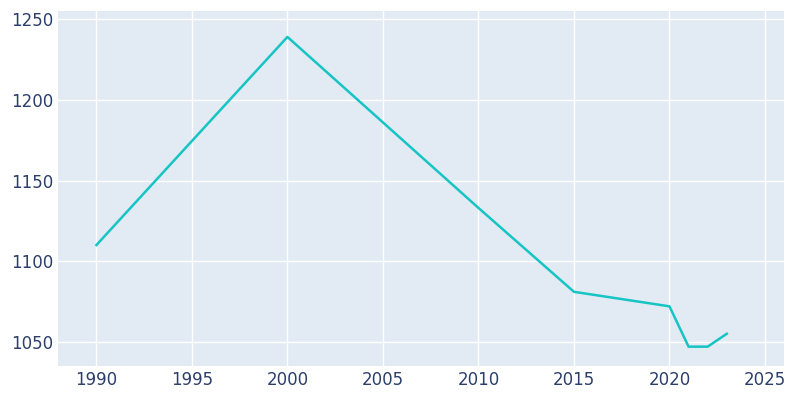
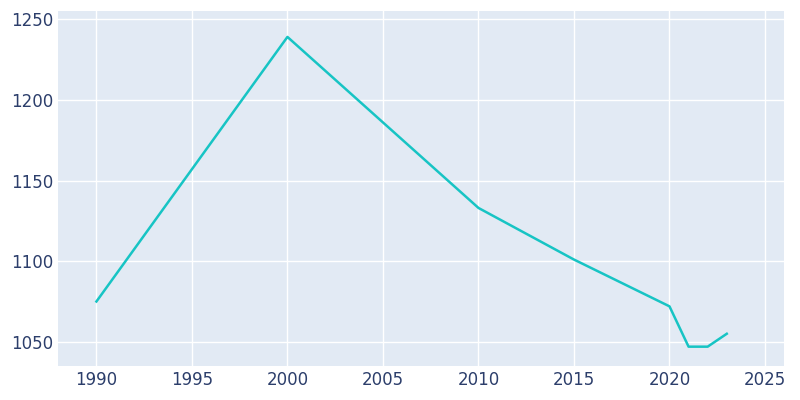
1990: 1110 -> 1075
2015: 1081 -> 1101
